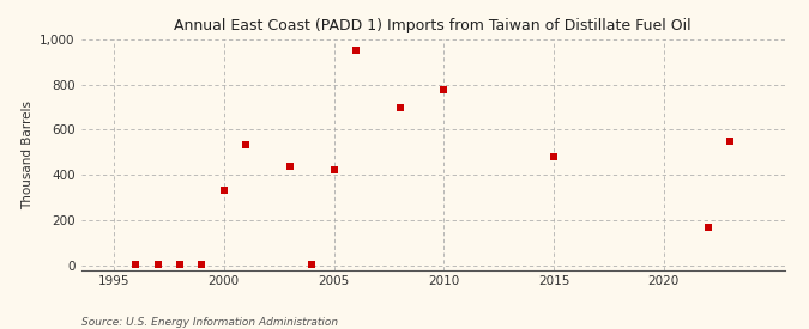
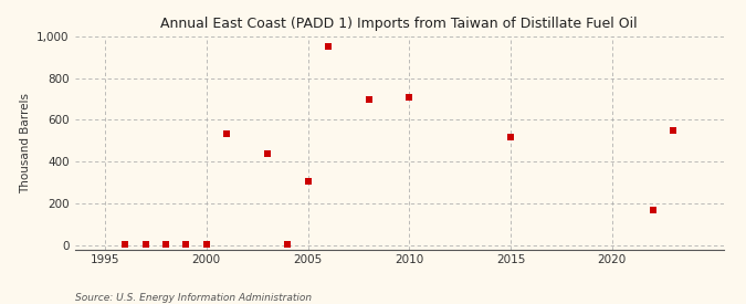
2000: 330 -> 0
2005: 420 -> 300
2010: 780 -> 710
2015: 480 -> 520
